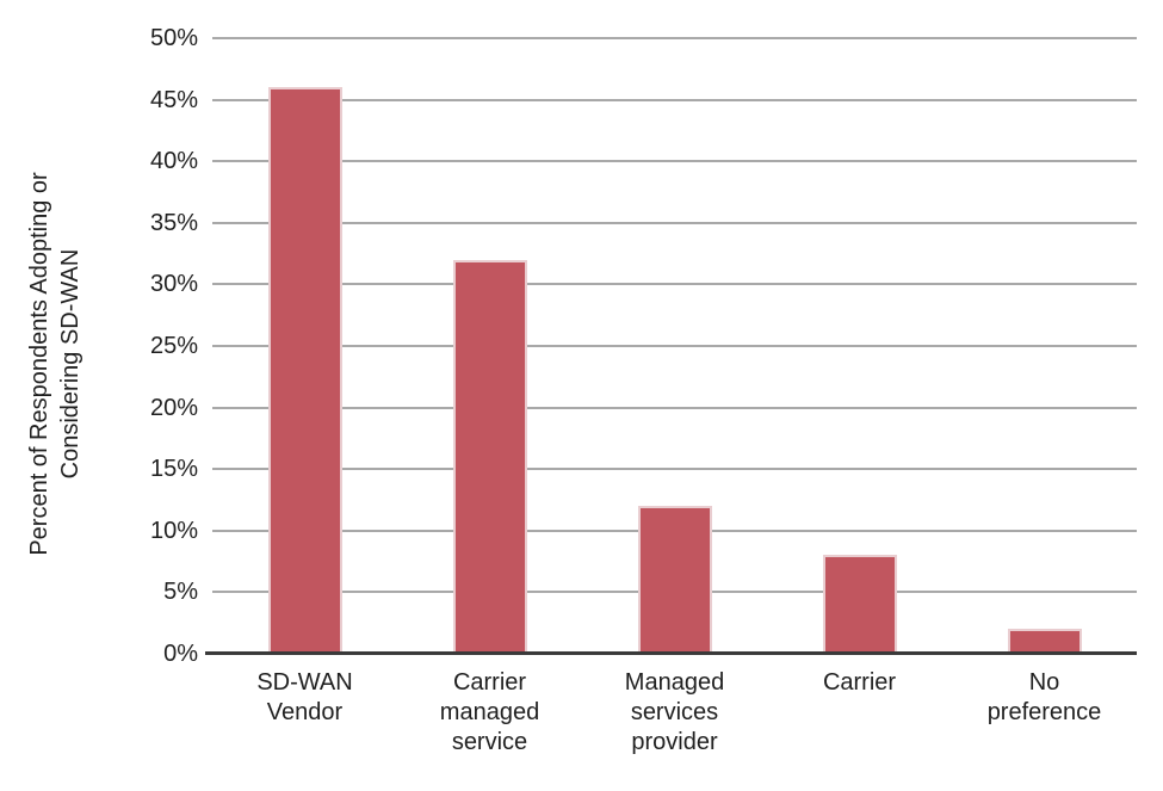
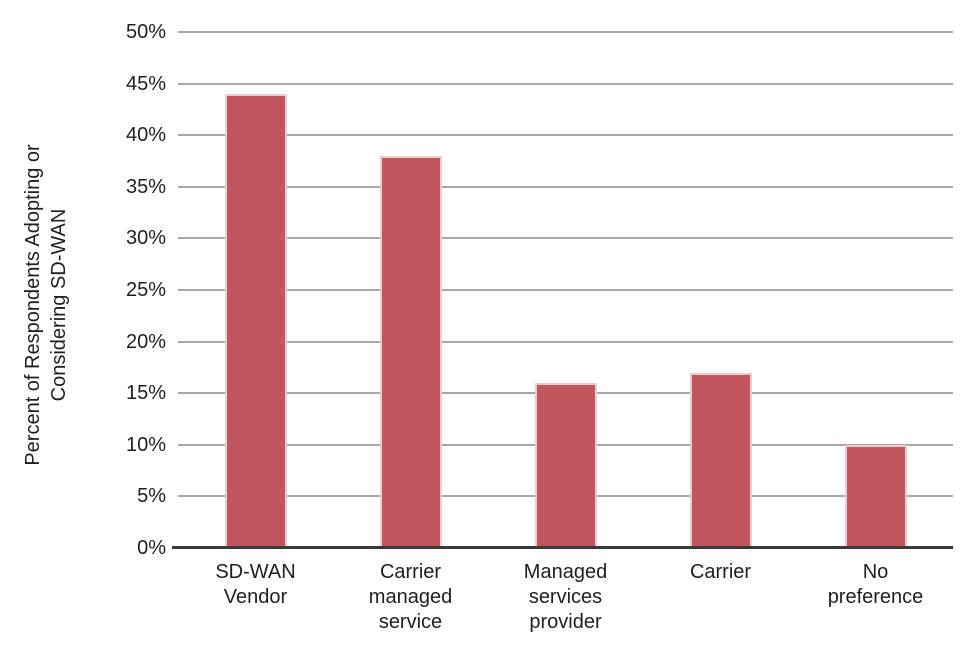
SD-WAN Vendor: 46% -> 44%
Carrier managed service: 32% -> 38%
Managed services provider: 12% -> 16%
Carrier: 8% -> 17%
No preference: 2% -> 10%
